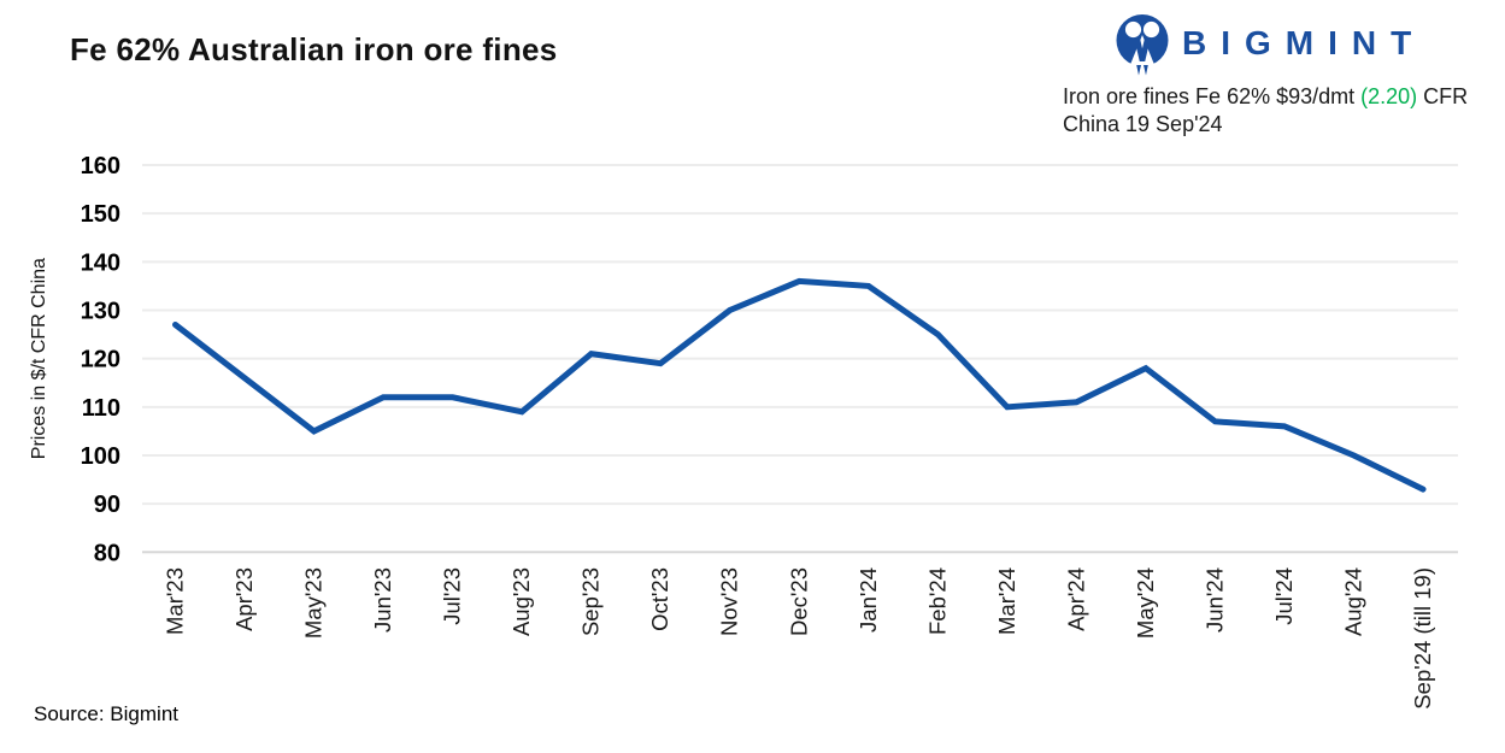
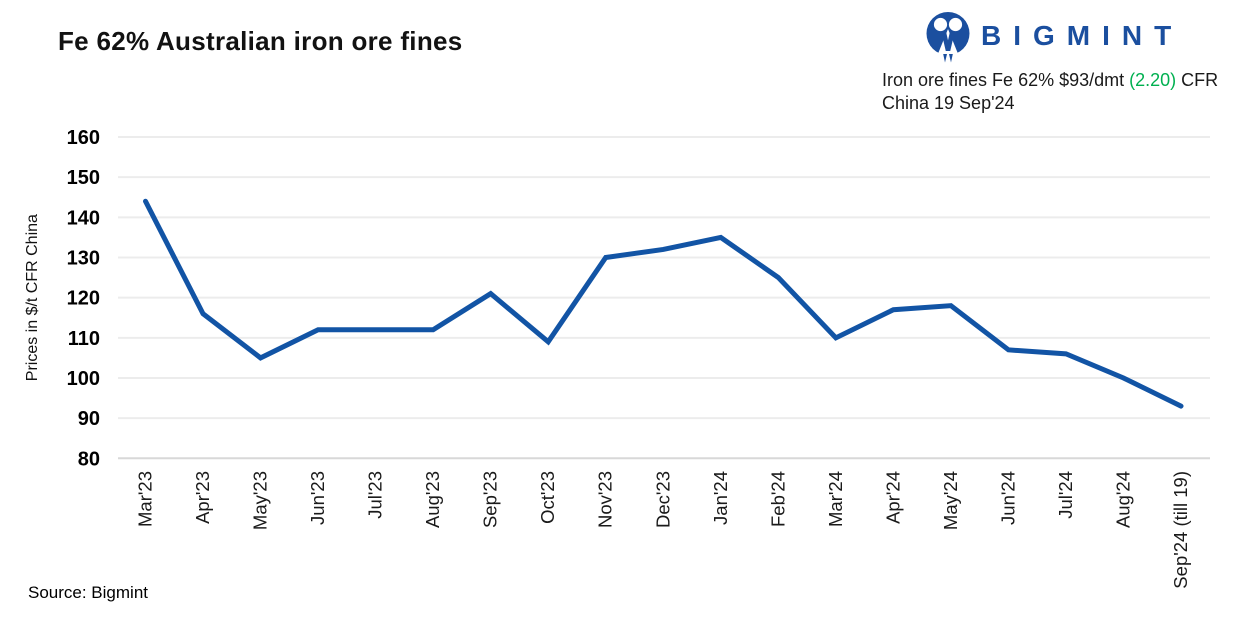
Mar'23: 127 -> 144
Aug'23: 109 -> 112
Oct'23: 119 -> 109
Dec'23: 136 -> 132
Apr'24: 111 -> 117
